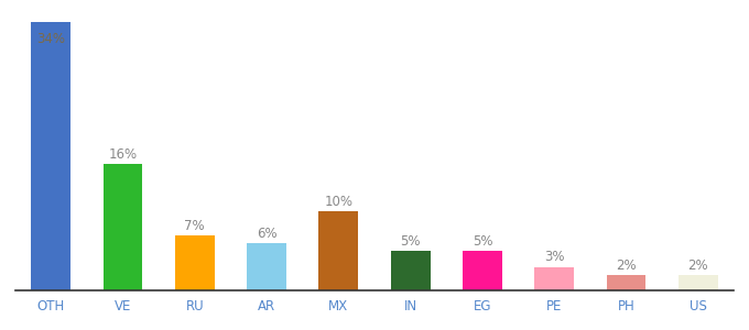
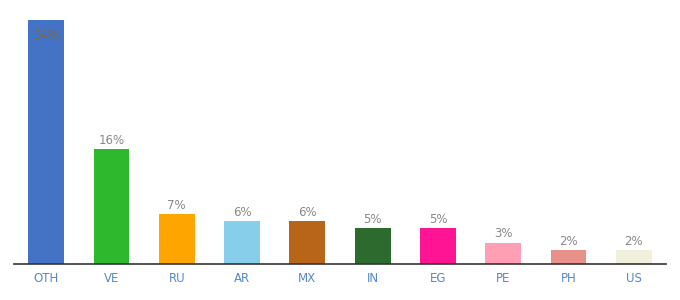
MX: 10% -> 6%
